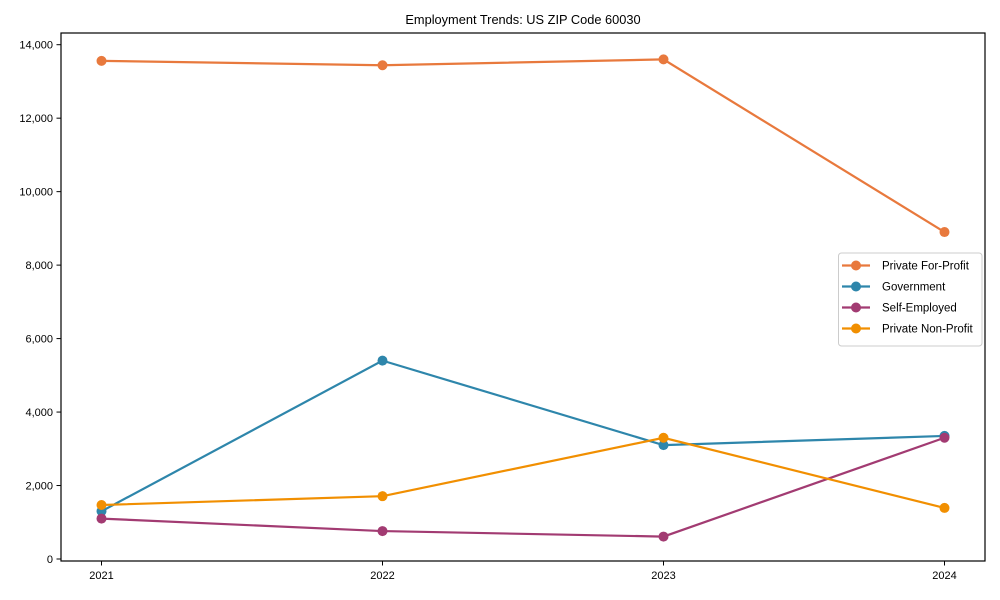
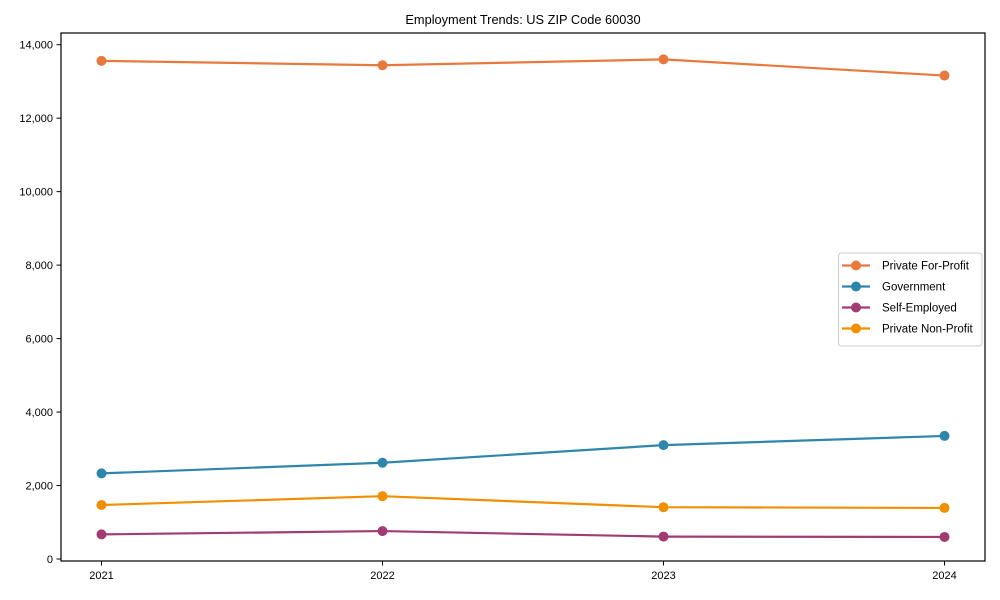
Government/2021: 1300 -> 2300
Self-Employed/2021: 1100 -> 700
Government/2022: 5400 -> 2600
Private Non-Profit/2023: 3300 -> 1400
Private For-Profit/2024: 8900 -> 13200
Self-Employed/2024: 3300 -> 600
